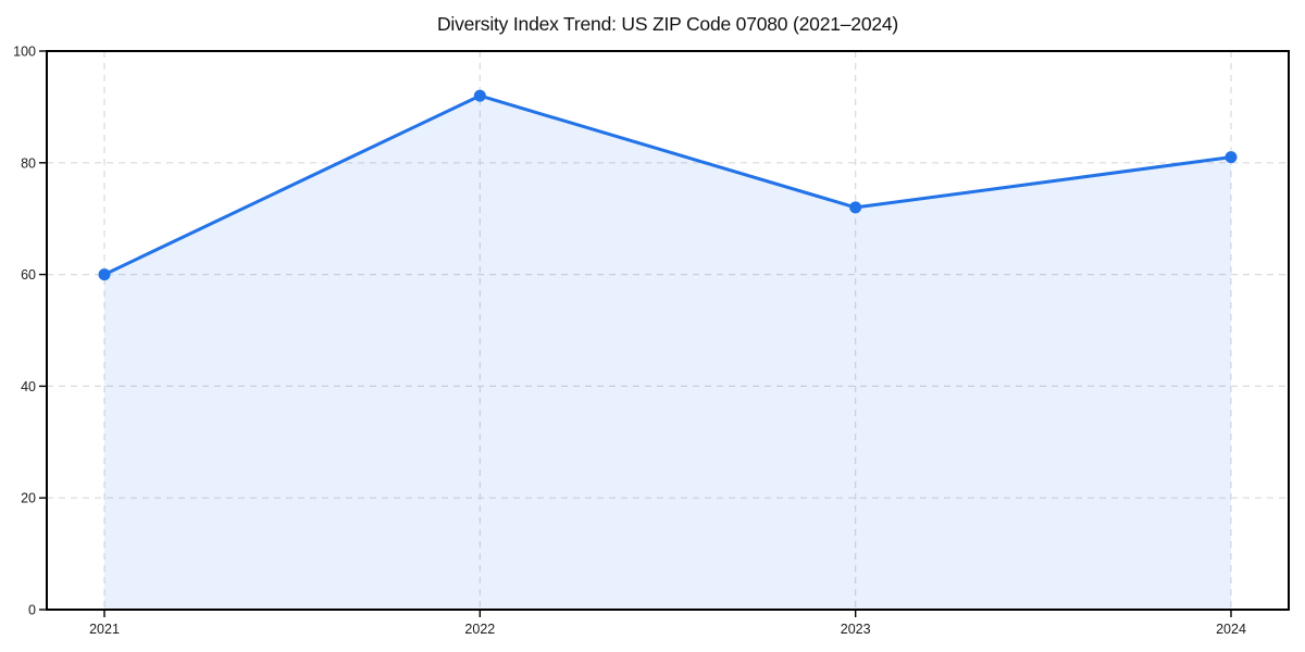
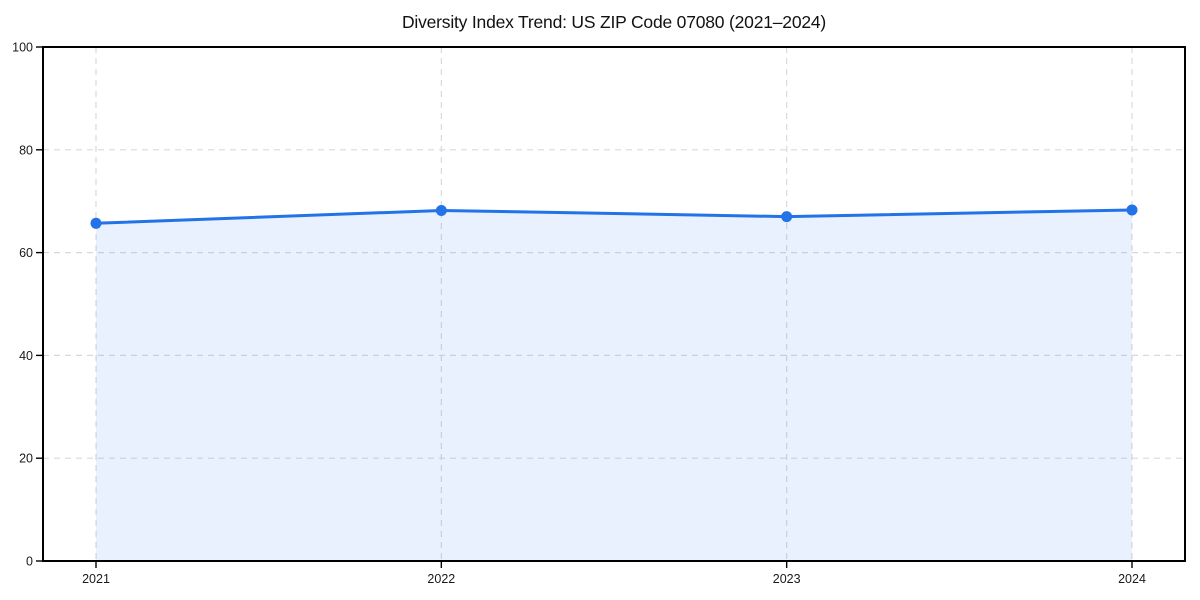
2021: 60 -> 66
2022: 92 -> 68
2023: 72 -> 67
2024: 81 -> 68
